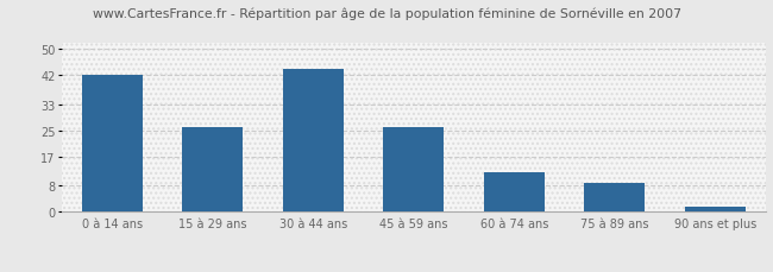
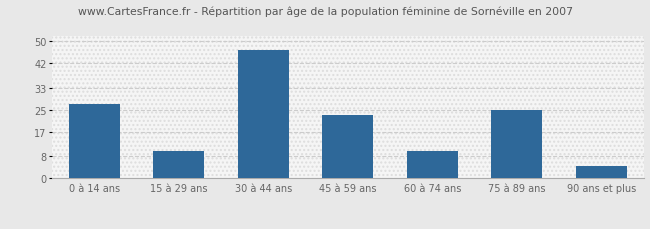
0 à 14 ans: 42.0 -> 27.0
15 à 29 ans: 26.0 -> 10.0
30 à 44 ans: 44.0 -> 47.0
45 à 59 ans: 26.0 -> 23.0
60 à 74 ans: 12.0 -> 10.0
75 à 89 ans: 9.0 -> 25.0
90 ans et plus: 1.5 -> 4.5
